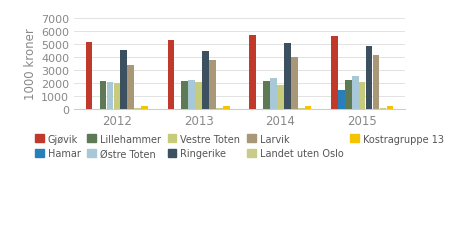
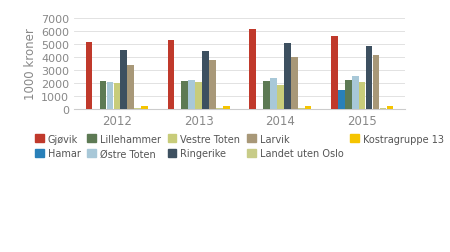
Gjøvik/2014: 5700 -> 6100
